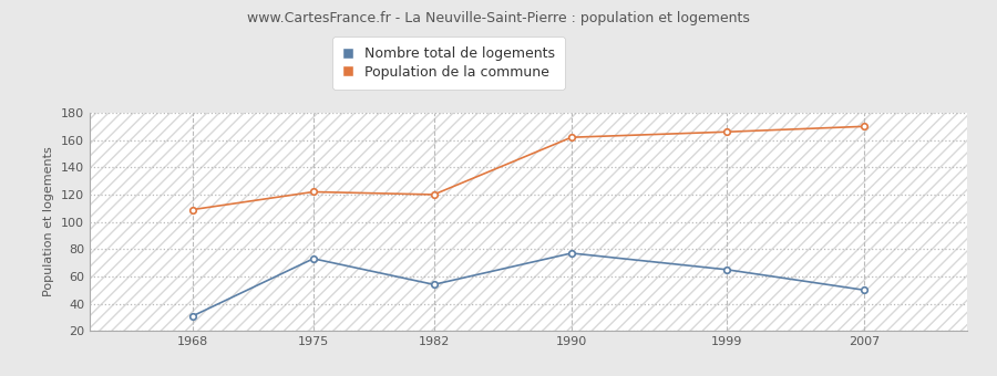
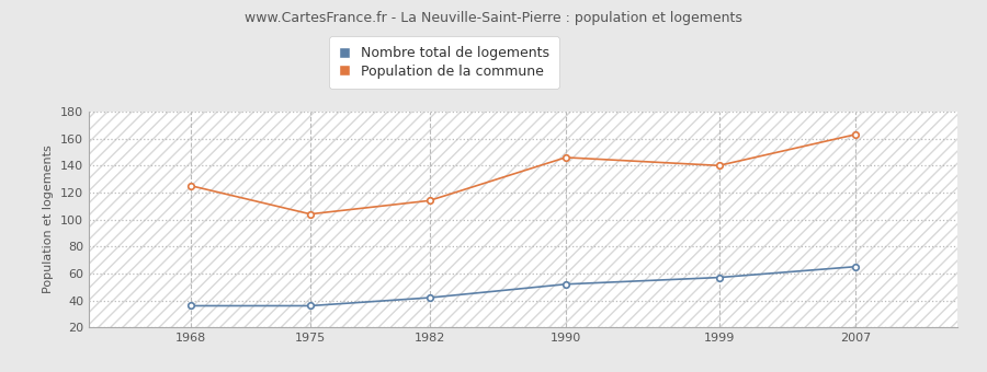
Nombre total de logements/1968: 31 -> 36
Population de la commune/1968: 109 -> 125
Nombre total de logements/1975: 73 -> 36
Population de la commune/1975: 122 -> 104
Nombre total de logements/1982: 54 -> 42
Population de la commune/1982: 120 -> 114
Nombre total de logements/1990: 77 -> 52
Population de la commune/1990: 162 -> 146
Nombre total de logements/1999: 65 -> 57
Population de la commune/1999: 166 -> 140
Nombre total de logements/2007: 50 -> 65
Population de la commune/2007: 170 -> 163
